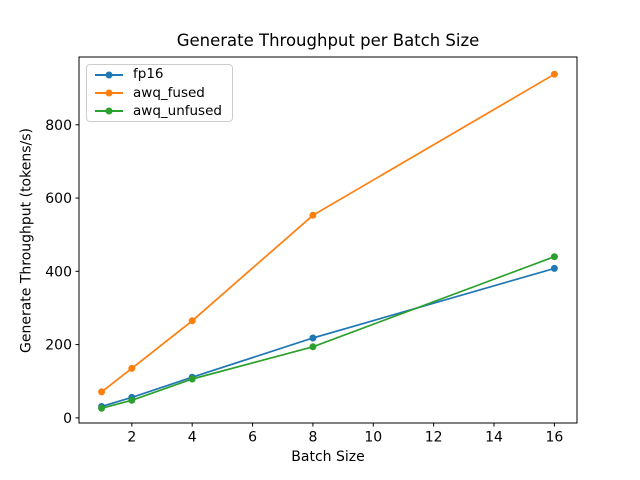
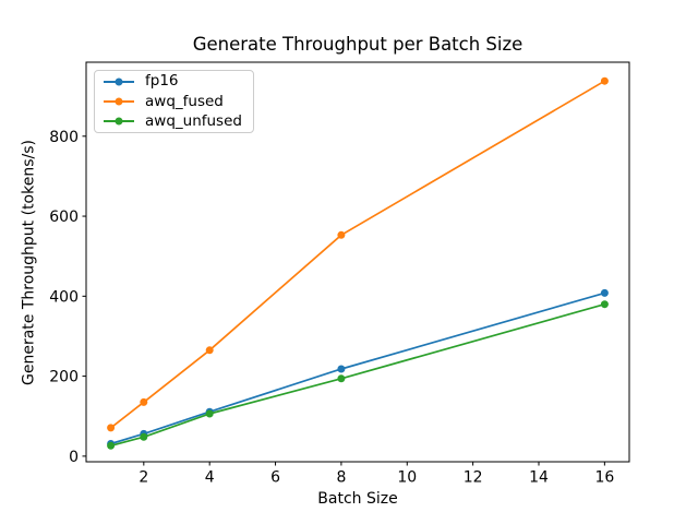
awq_unfused/16: 440 -> 380
